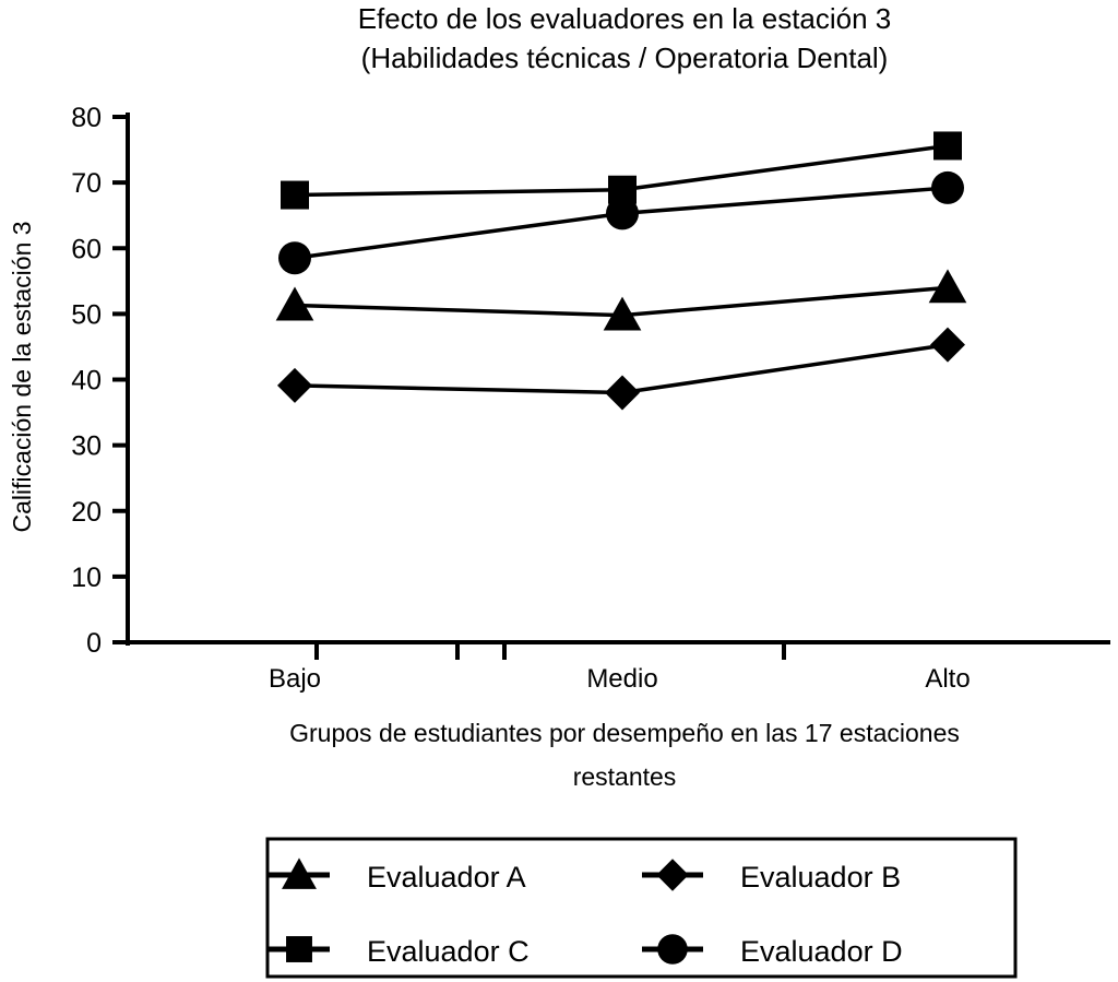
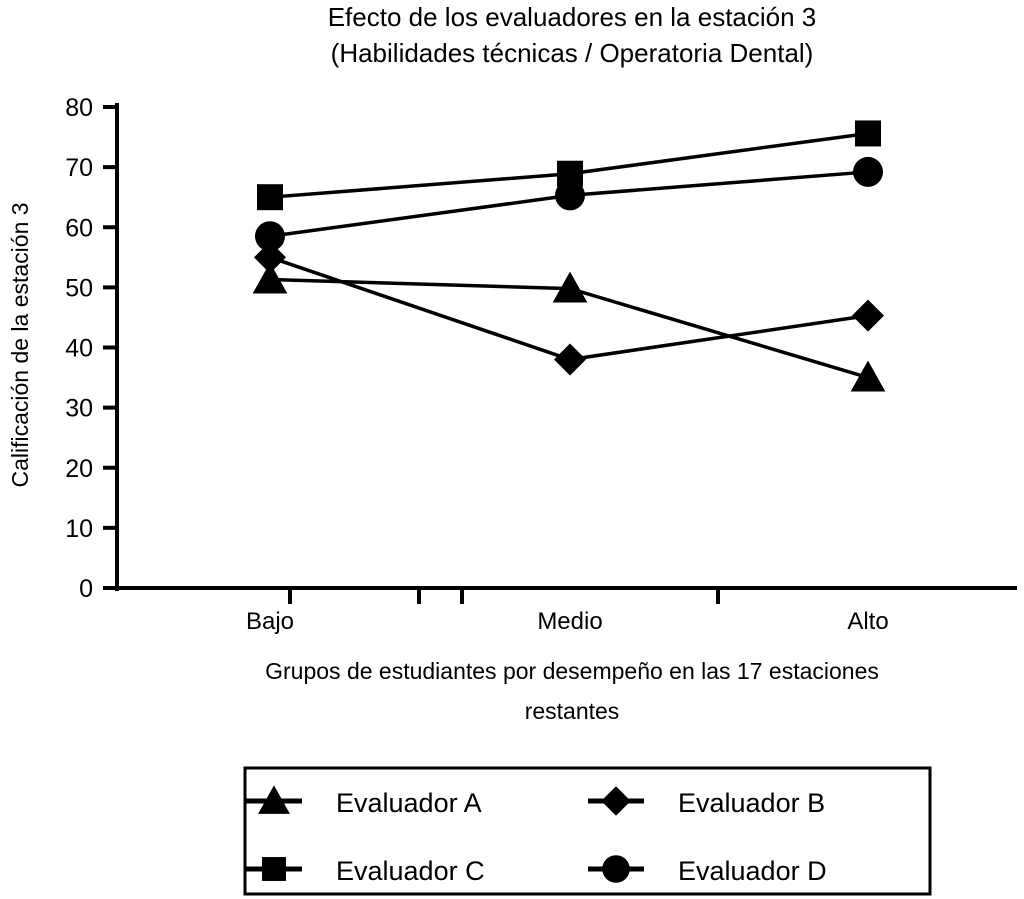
Evaluador B/Bajo: 39 -> 55
Evaluador C/Bajo: 68 -> 65
Evaluador A/Alto: 54 -> 35
